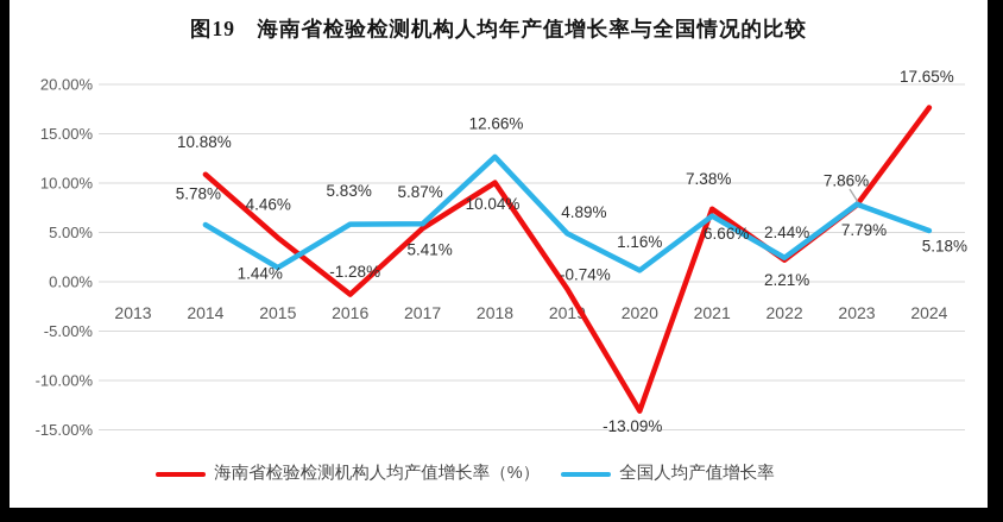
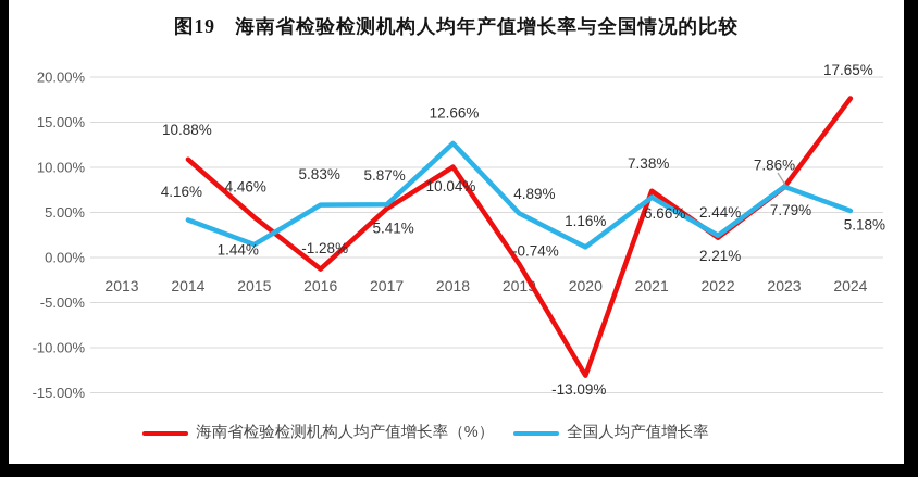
全国人均产值增长率/2014: 5.78% -> 4.16%
